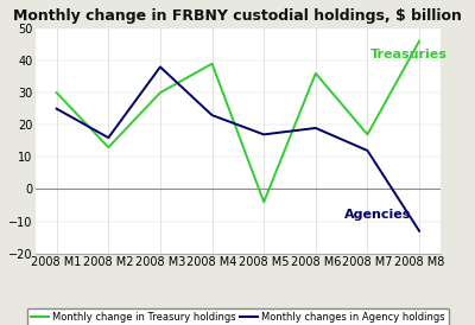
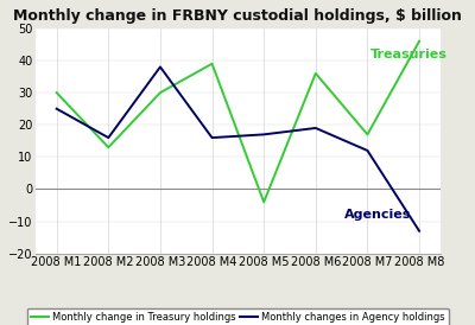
Monthly changes in Agency holdings/2008 M4: 23 -> 16
